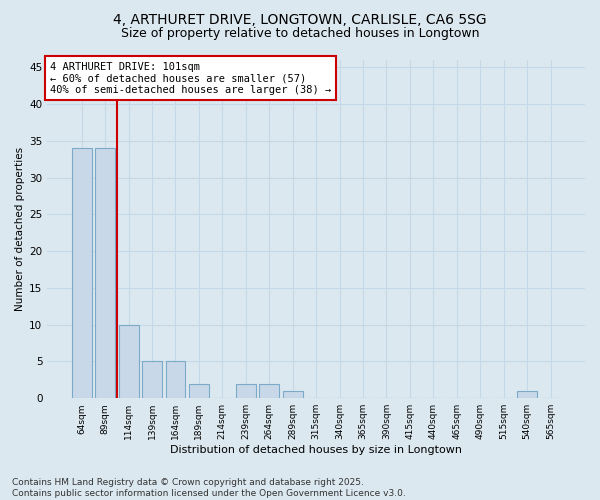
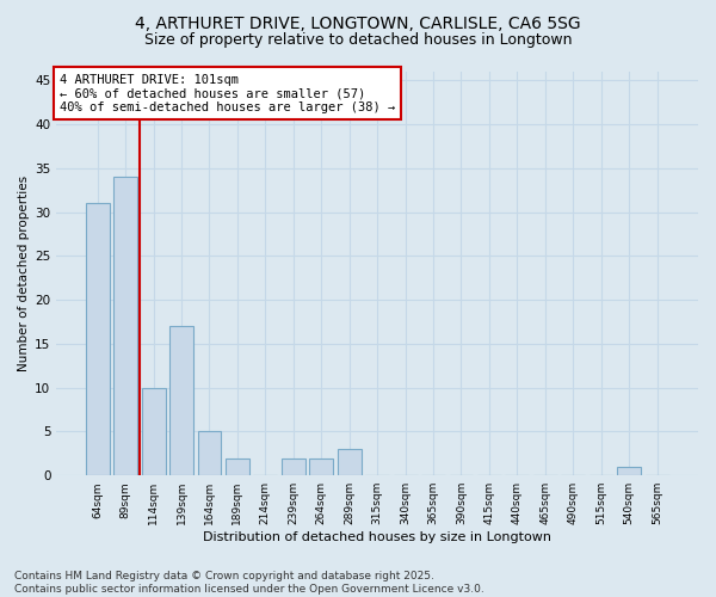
64sqm: 34 -> 31
139sqm: 5 -> 17
289sqm: 1 -> 3
